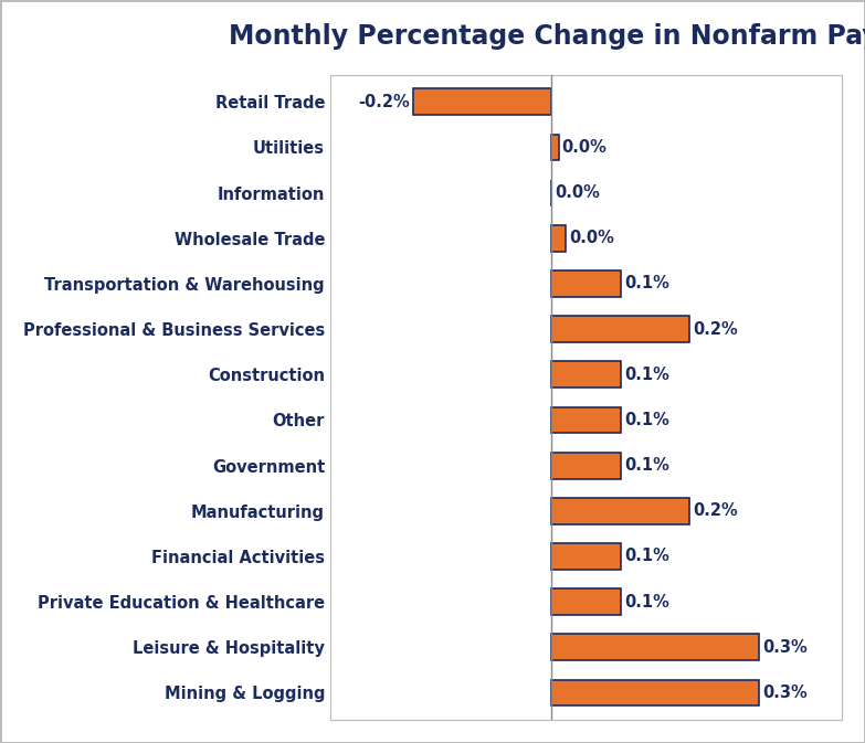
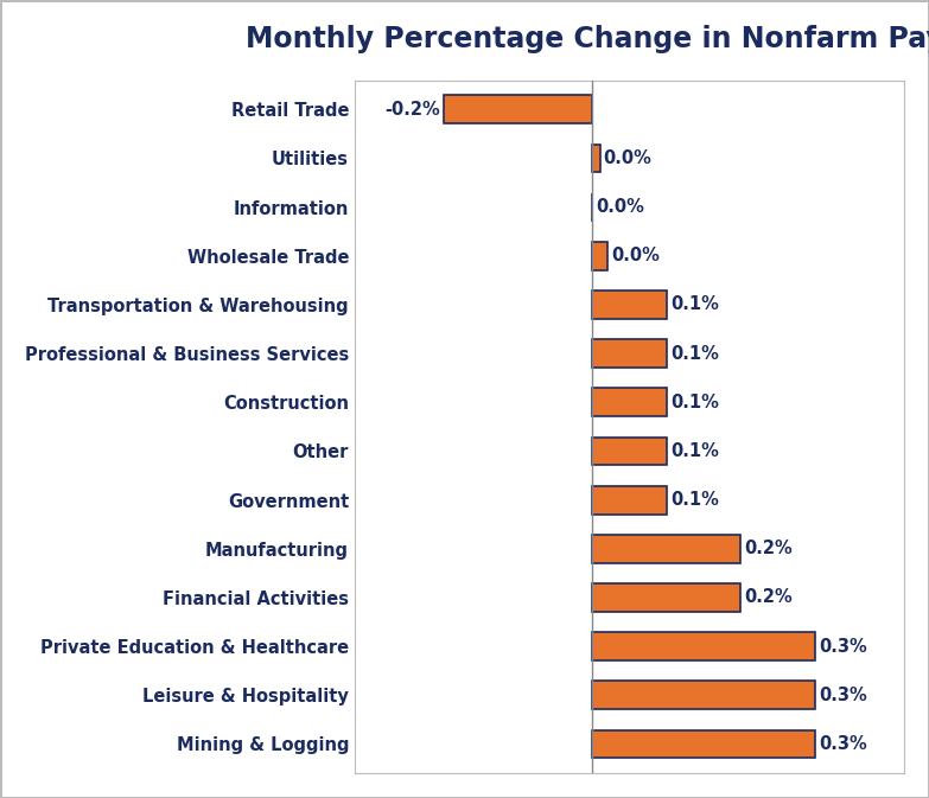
Professional & Business Services: 0.2% -> 0.1%
Financial Activities: 0.1% -> 0.2%
Private Education & Healthcare: 0.1% -> 0.3%
